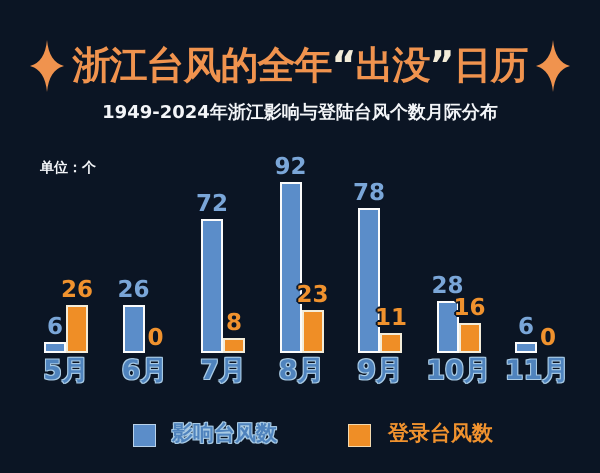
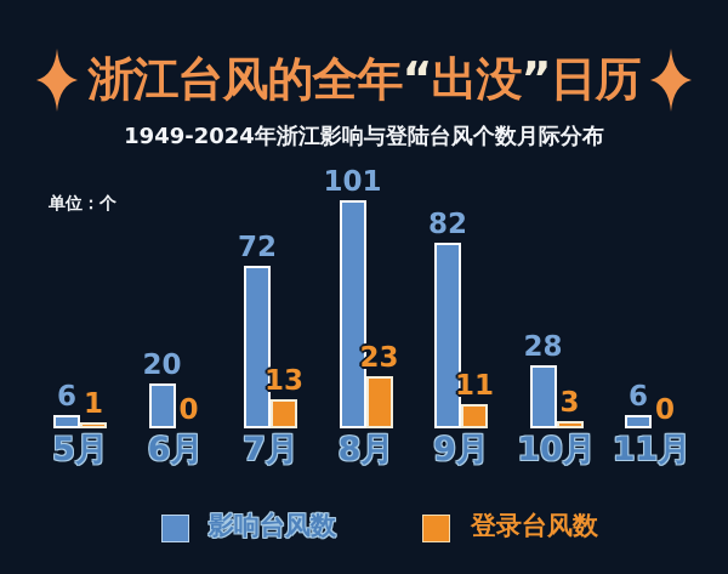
登录台风数/5月: 26 -> 1
影响台风数/6月: 26 -> 20
登录台风数/7月: 8 -> 13
影响台风数/8月: 92 -> 101
影响台风数/9月: 78 -> 82
登录台风数/10月: 16 -> 3
